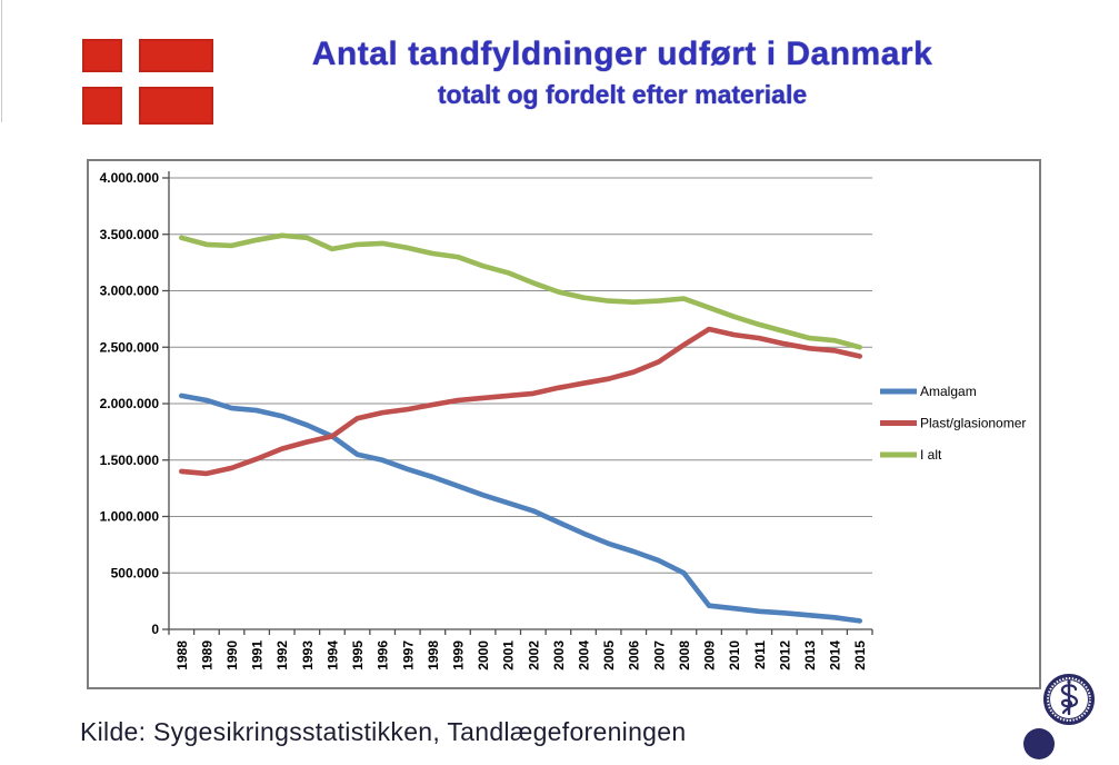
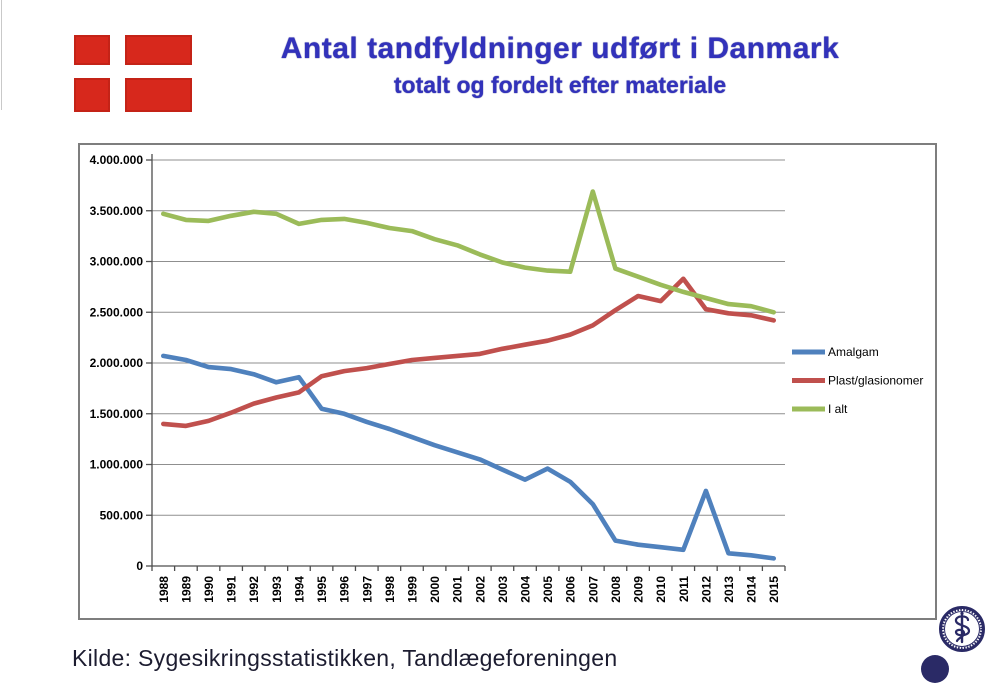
Amalgam/1994: 1710000 -> 1860000
Amalgam/2005: 760000 -> 960000
Amalgam/2006: 690000 -> 830000
I alt/2007: 2910000 -> 3690000
Amalgam/2008: 500000 -> 250000
Plast/glasionomer/2011: 2580000 -> 2830000
Amalgam/2012: 140000 -> 740000
